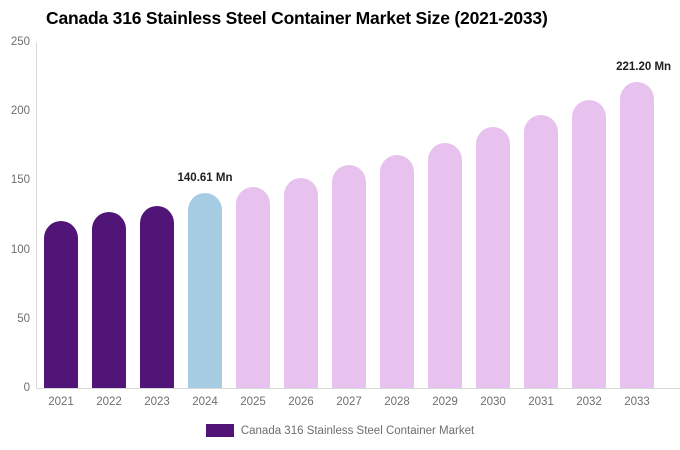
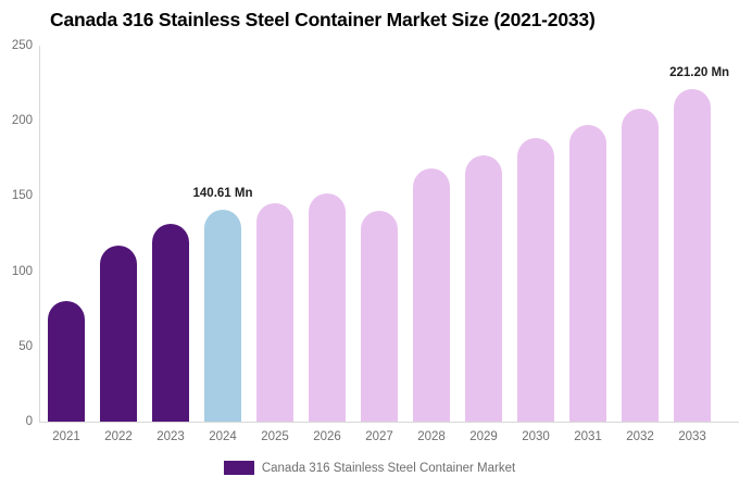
2021: 121 -> 80
2022: 127 -> 117
2027: 161 -> 140
